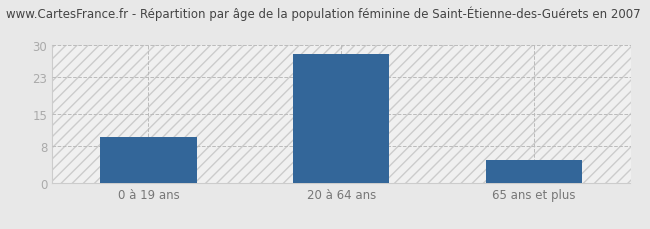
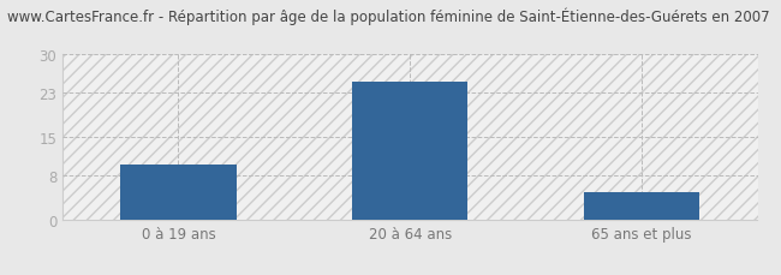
20 à 64 ans: 28 -> 25
